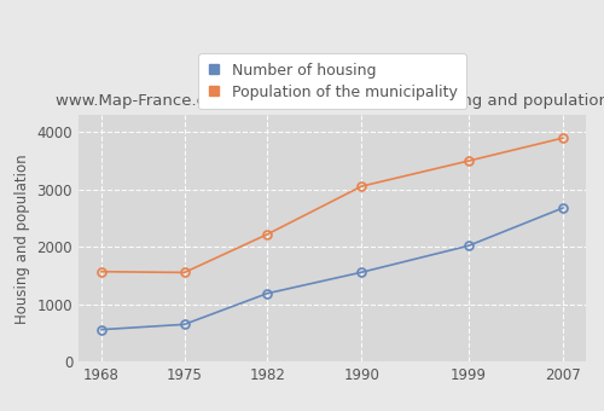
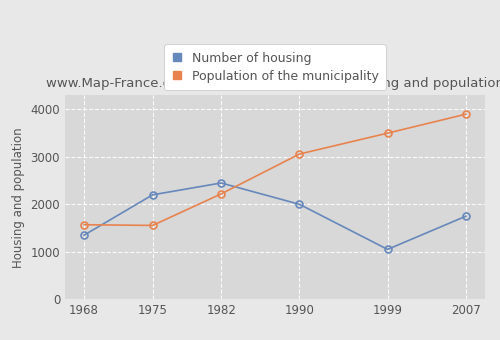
Number of housing/1968: 560 -> 1350
Number of housing/1975: 650 -> 2200
Number of housing/1982: 1190 -> 2450
Number of housing/1990: 1560 -> 2000
Number of housing/1999: 2020 -> 1050
Number of housing/2007: 2680 -> 1750
